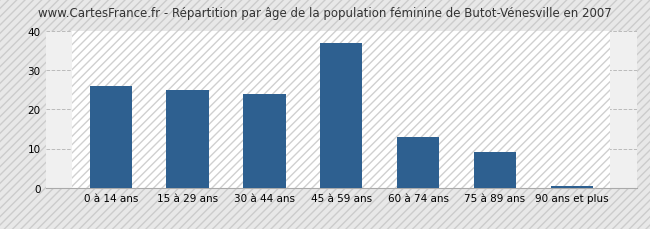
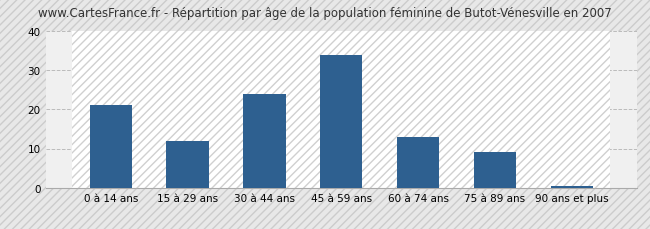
0 à 14 ans: 26.0 -> 21.0
15 à 29 ans: 25.0 -> 12.0
45 à 59 ans: 37.0 -> 34.0
